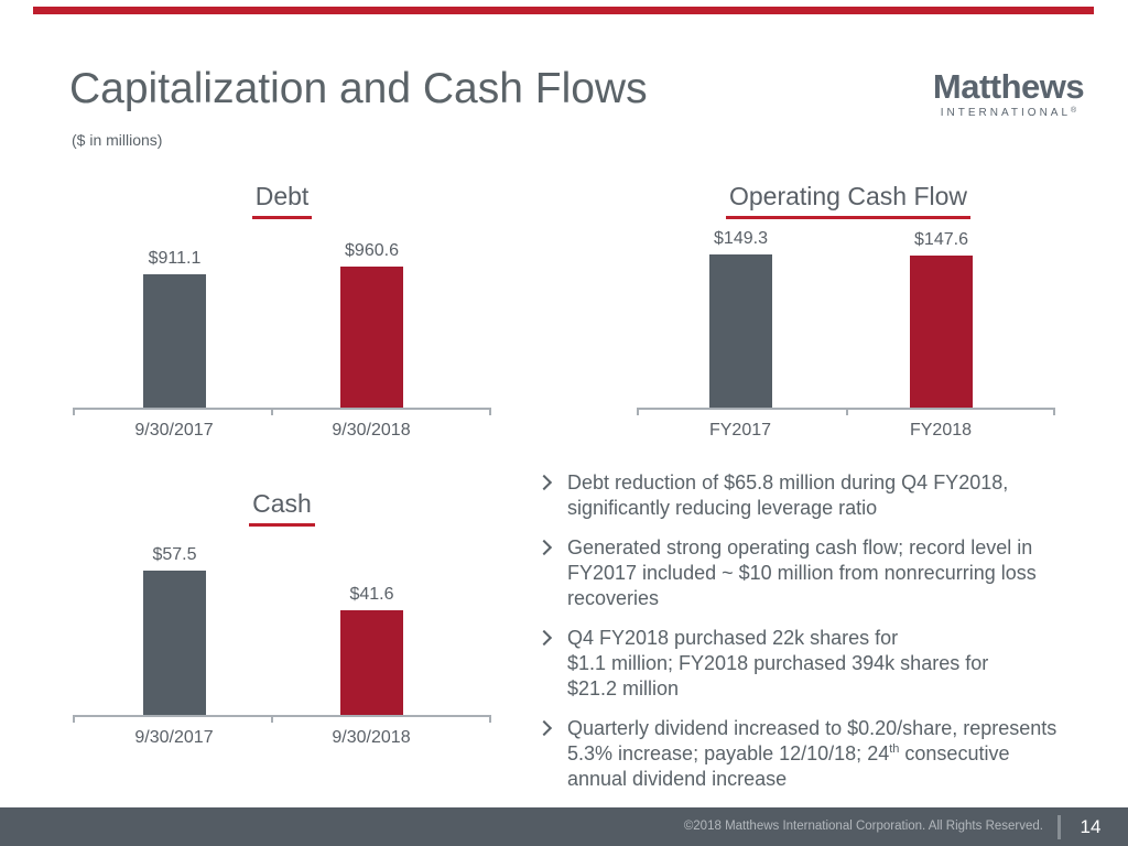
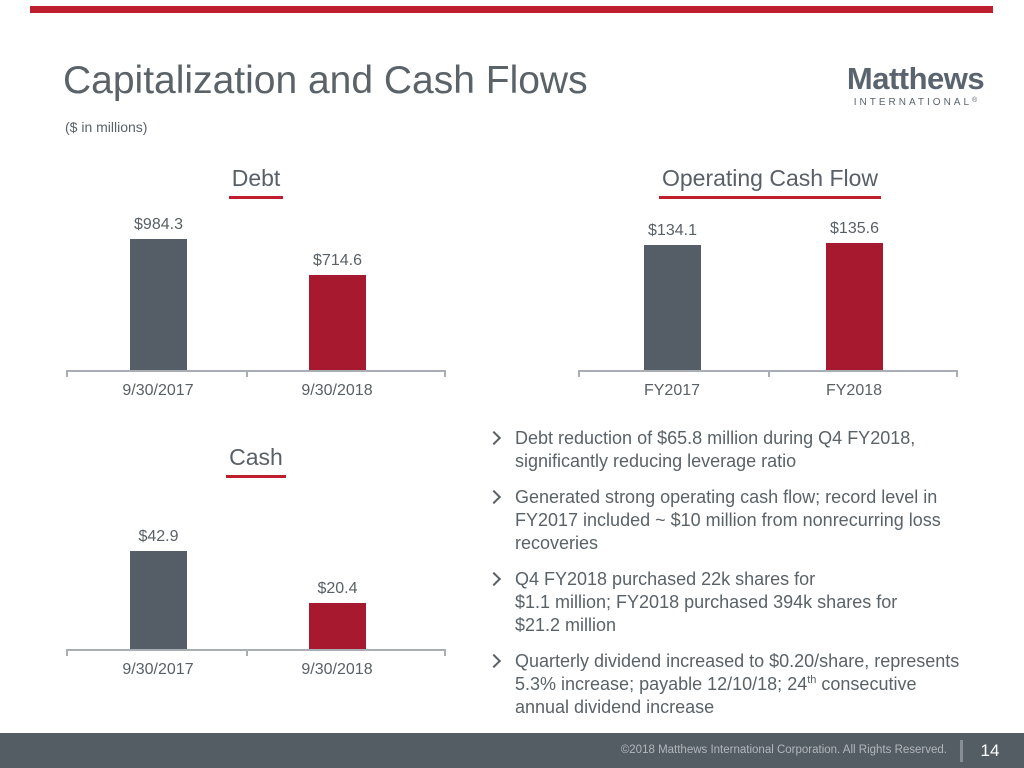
Debt/9/30/2017: $911.1 -> $984.3
Debt/9/30/2018: $960.6 -> $714.6
Operating Cash Flow/FY2017: $149.3 -> $134.1
Operating Cash Flow/FY2018: $147.6 -> $135.6
Cash/9/30/2017: $57.5 -> $42.9
Cash/9/30/2018: $41.6 -> $20.4
